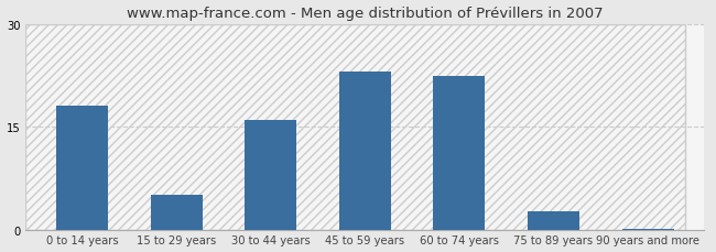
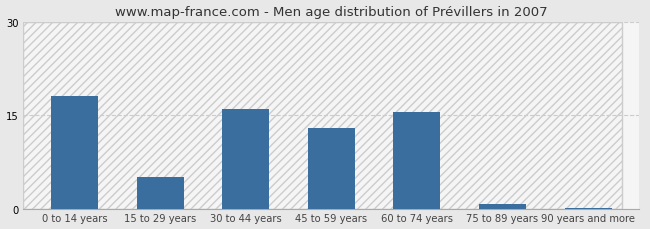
45 to 59 years: 23.0 -> 13.0
60 to 74 years: 22.4 -> 15.5
75 to 89 years: 2.6 -> 0.7
